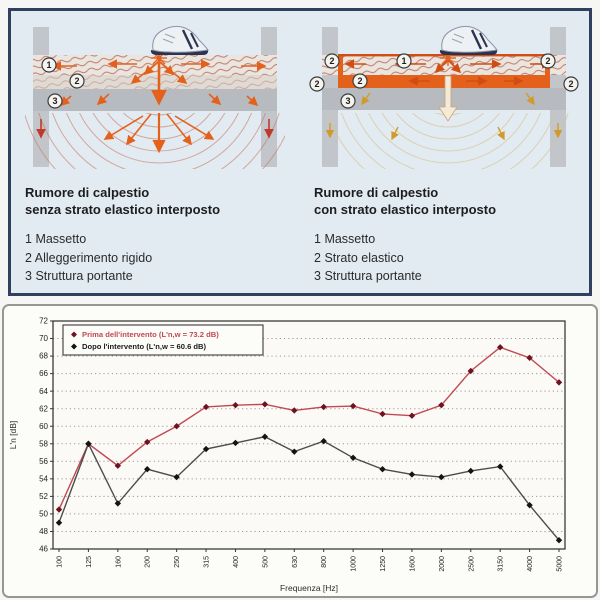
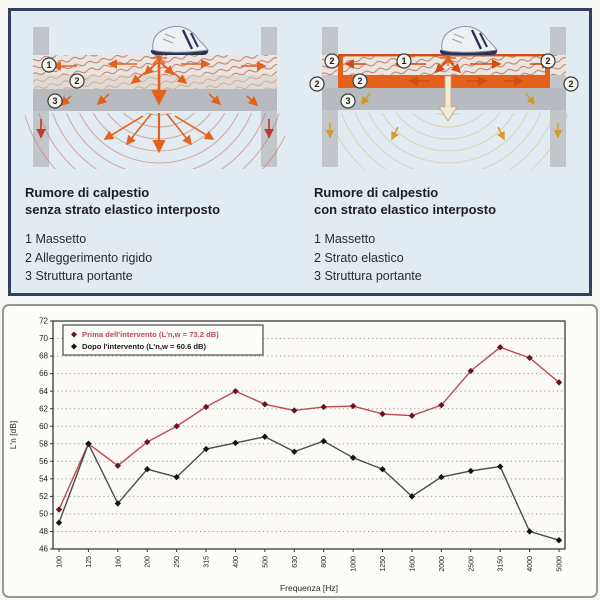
Prima dell'intervento (L'n,w = 73.2 dB)/400: 62 -> 64
Dopo l'intervento (L'n,w = 60.6 dB)/1600: 54 -> 52
Dopo l'intervento (L'n,w = 60.6 dB)/4000: 51 -> 48
